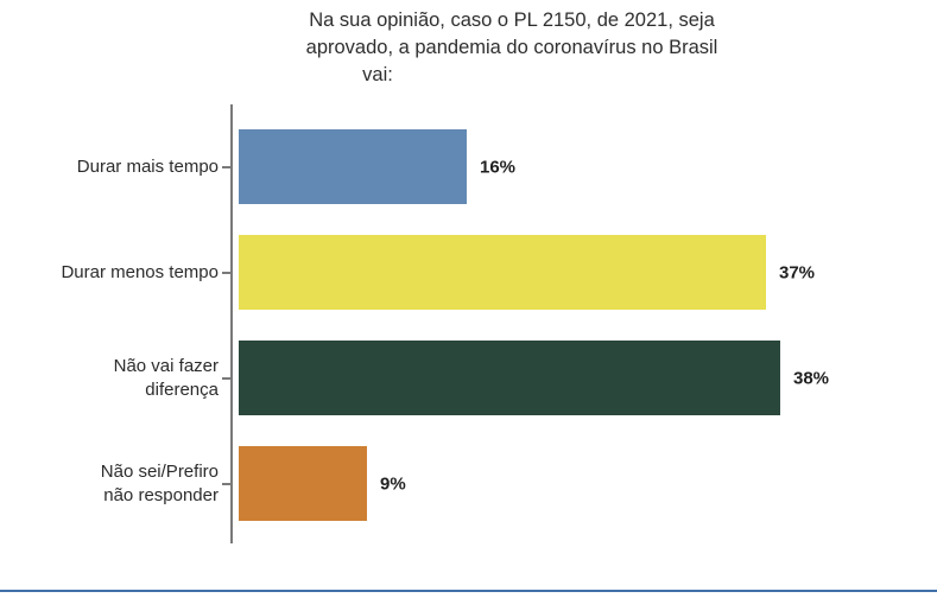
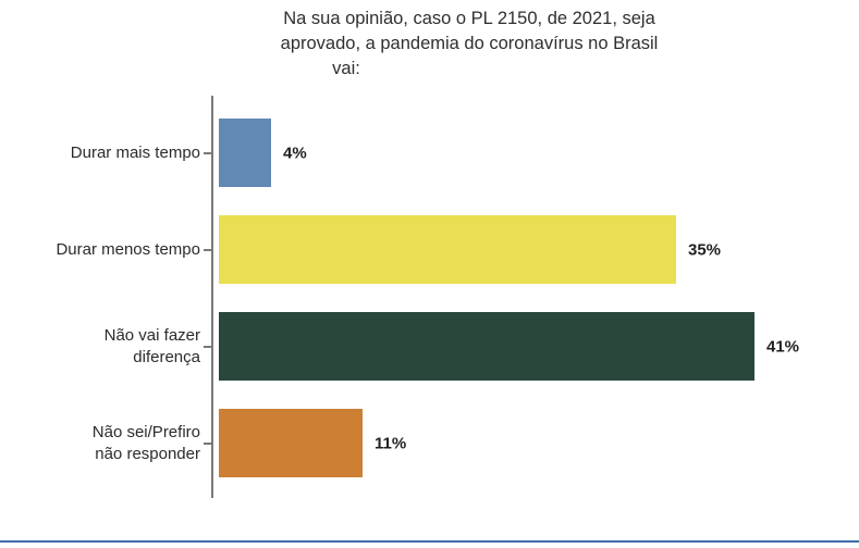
Durar mais tempo: 16% -> 4%
Durar menos tempo: 37% -> 35%
Não vai fazer diferença: 38% -> 41%
Não sei/Prefiro não responder: 9% -> 11%
